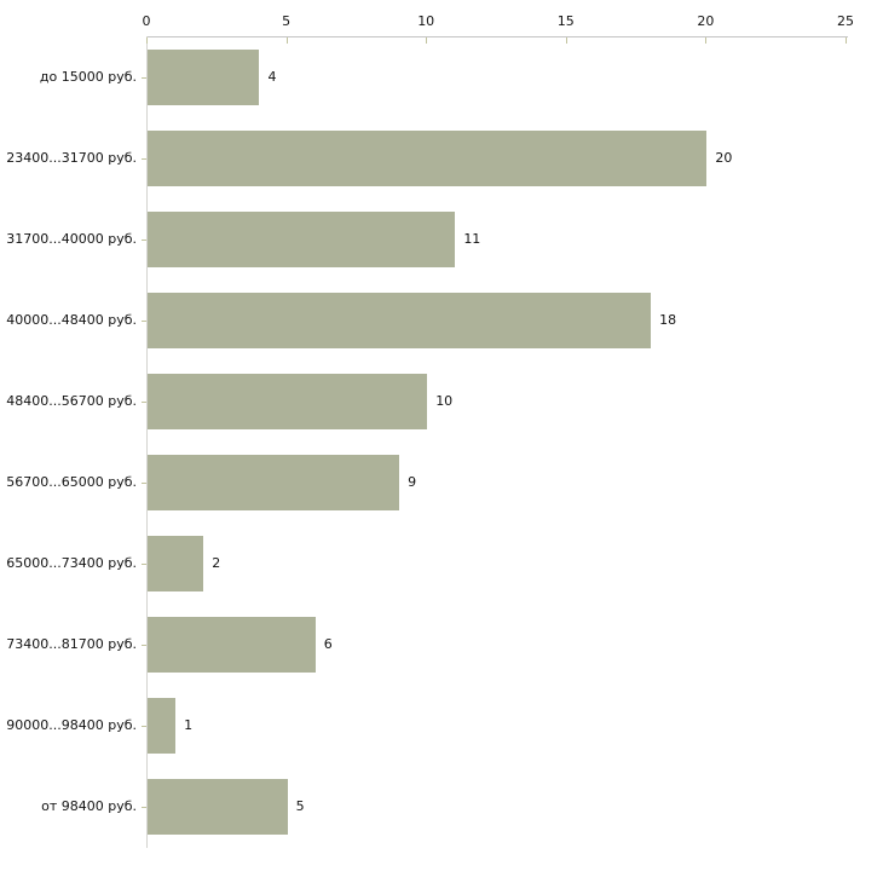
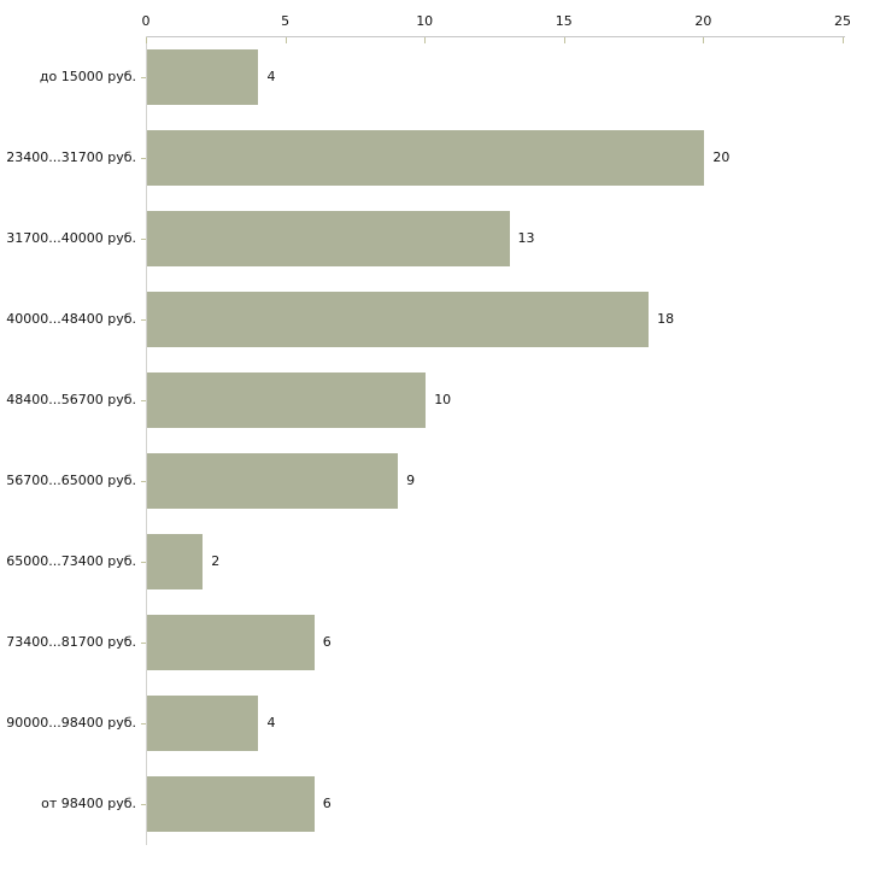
31700...40000 руб.: 11 -> 13
90000...98400 руб.: 1 -> 4
от 98400 руб.: 5 -> 6
